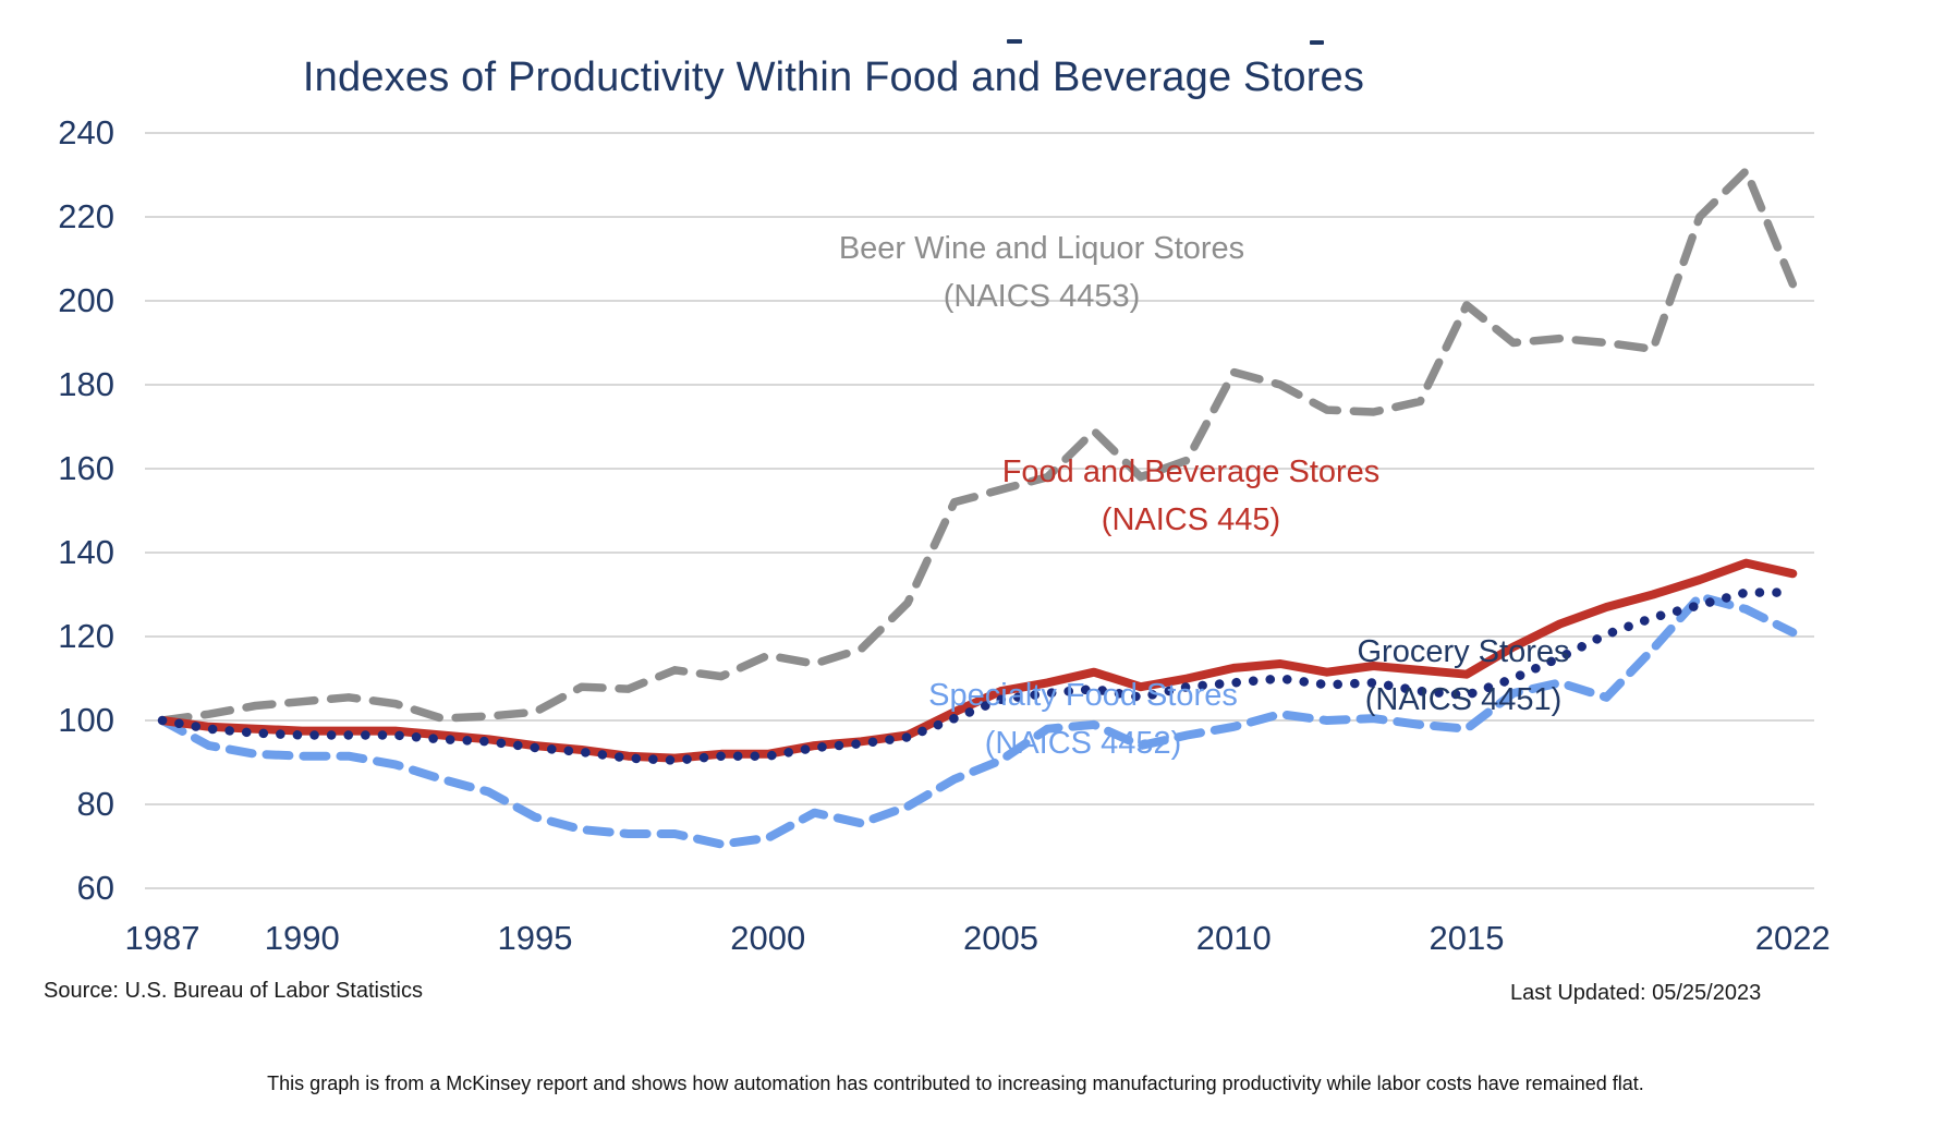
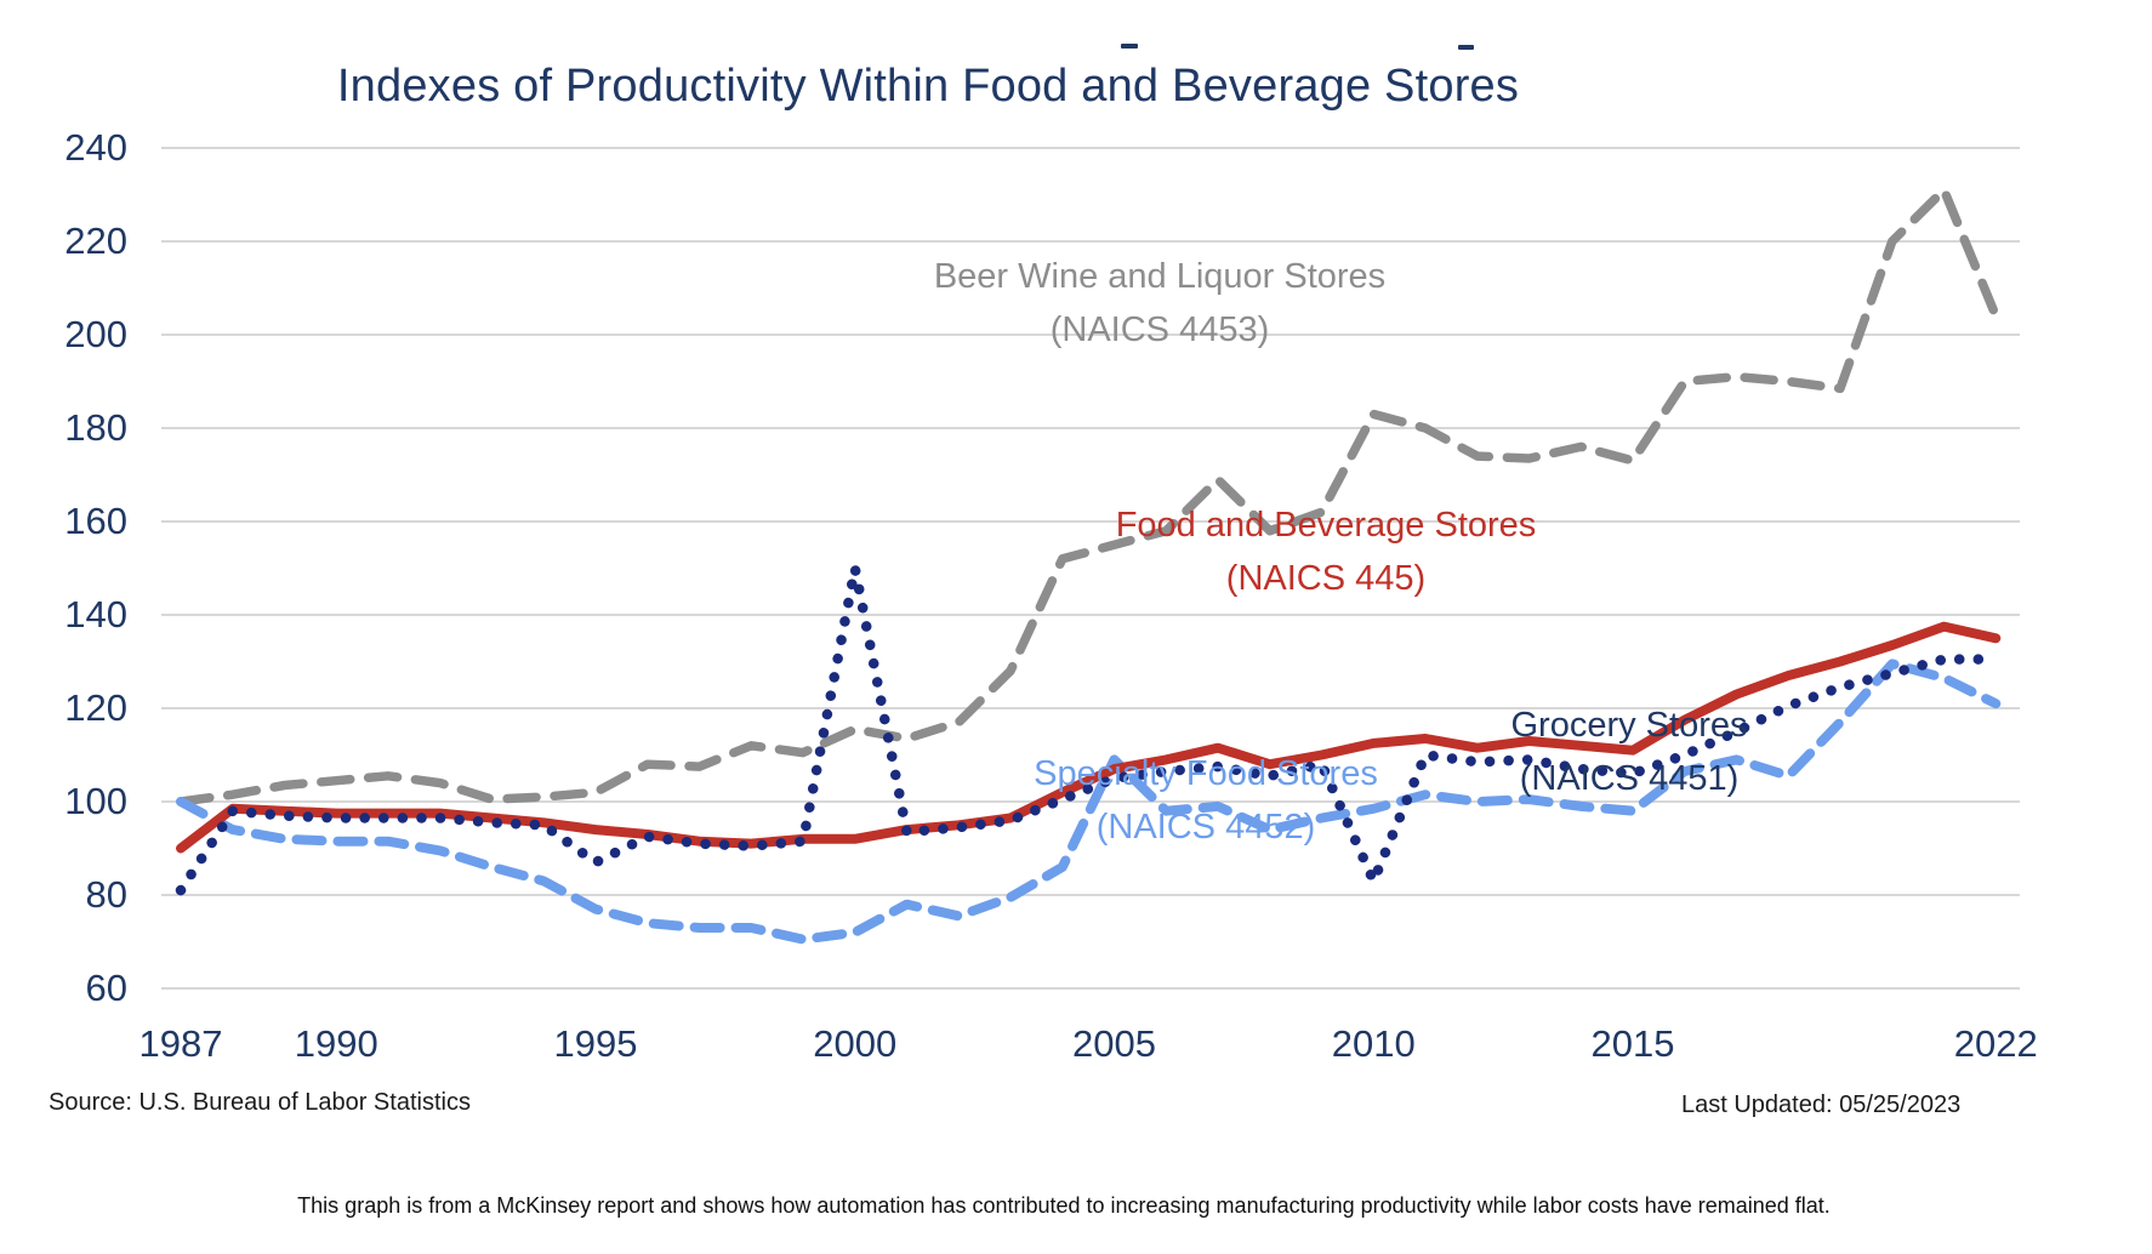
Food and Beverage Stores/1987: 100 -> 90
Grocery Stores/1987: 100 -> 81
Grocery Stores/1995: 94 -> 87
Grocery Stores/2000: 92 -> 150
Specialty Food Stores/2005: 90 -> 109
Grocery Stores/2010: 109 -> 83
Beer Wine and Liquor Stores/2015: 199 -> 173
